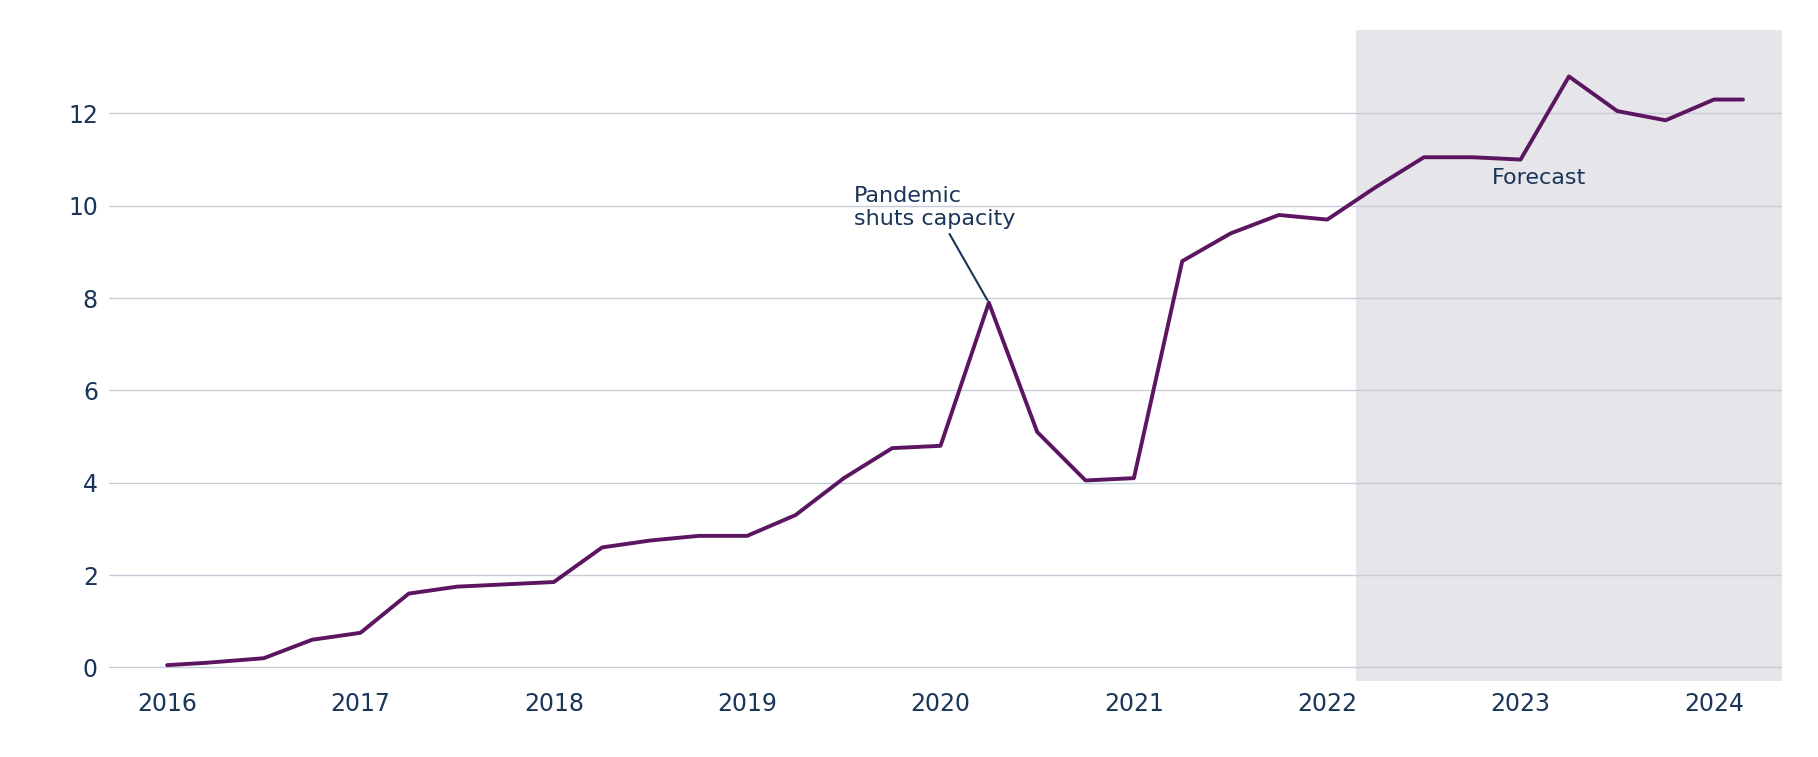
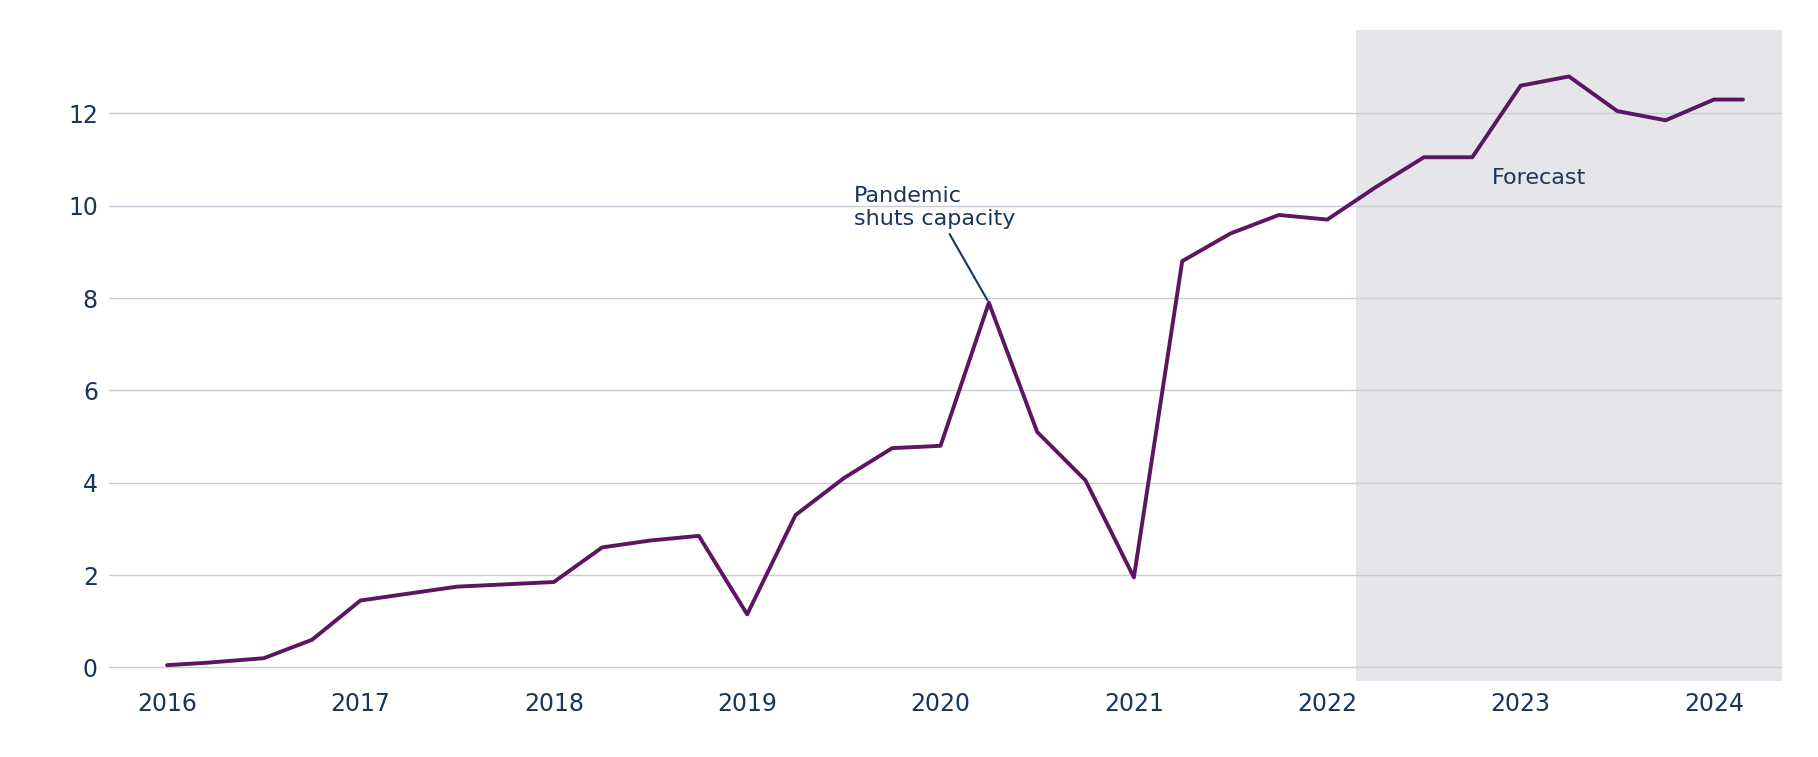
2017: 0.75 -> 1.45
2019: 2.85 -> 1.15
2021: 4.10 -> 1.95
2023: 11.00 -> 12.60
